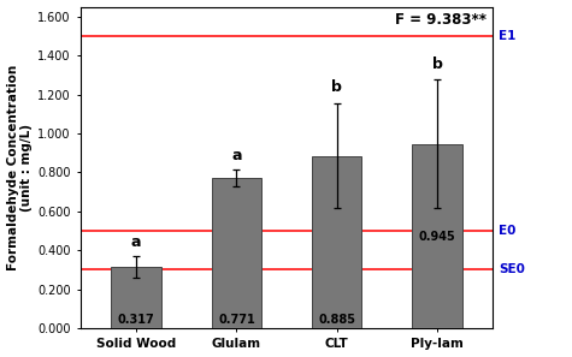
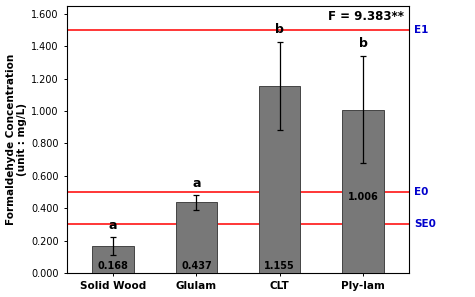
Solid Wood: 0.317 -> 0.168
Glulam: 0.771 -> 0.437
CLT: 0.885 -> 1.155
Ply-lam: 0.945 -> 1.006
